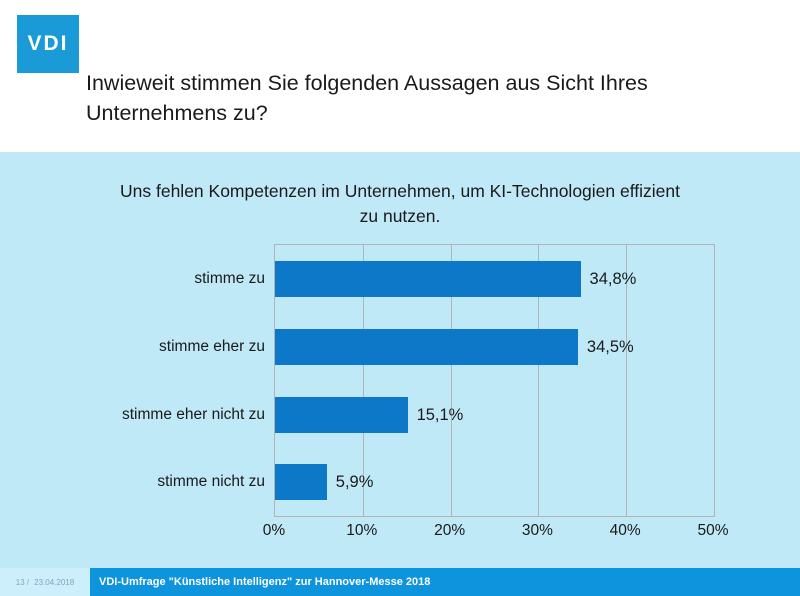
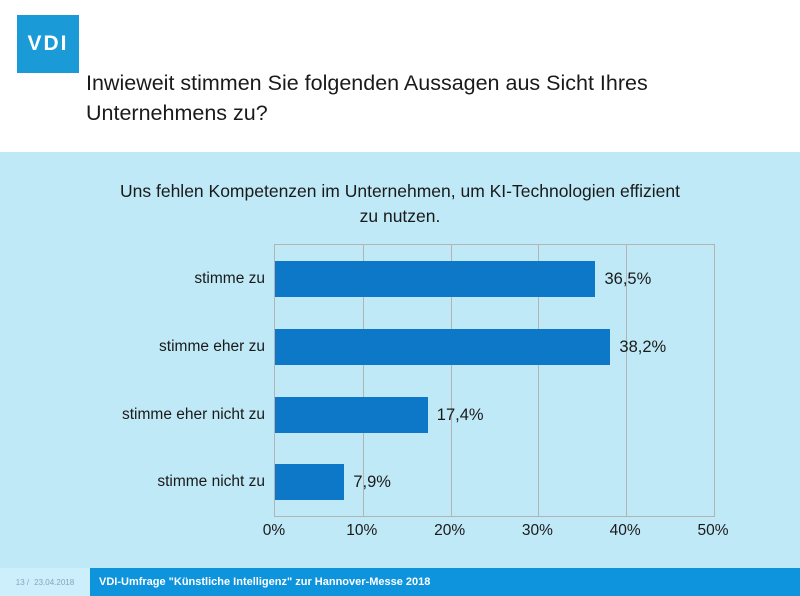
stimme zu: 34,8% -> 36,5%
stimme eher zu: 34,5% -> 38,2%
stimme eher nicht zu: 15,1% -> 17,4%
stimme nicht zu: 5,9% -> 7,9%
